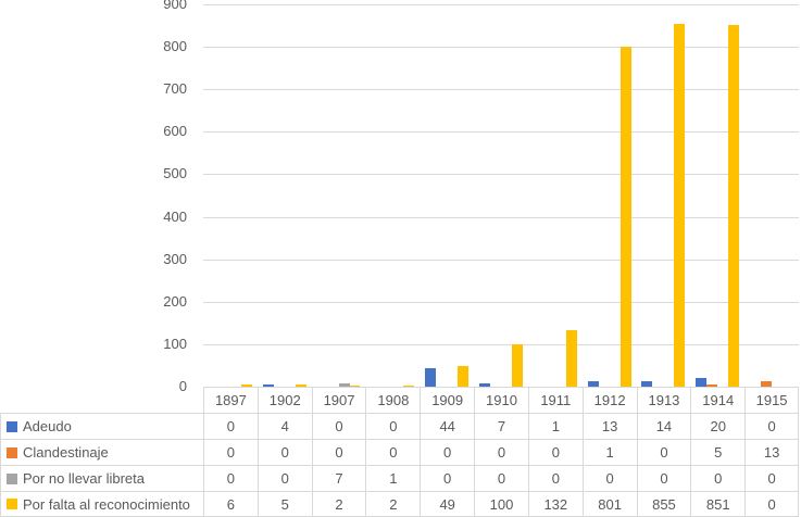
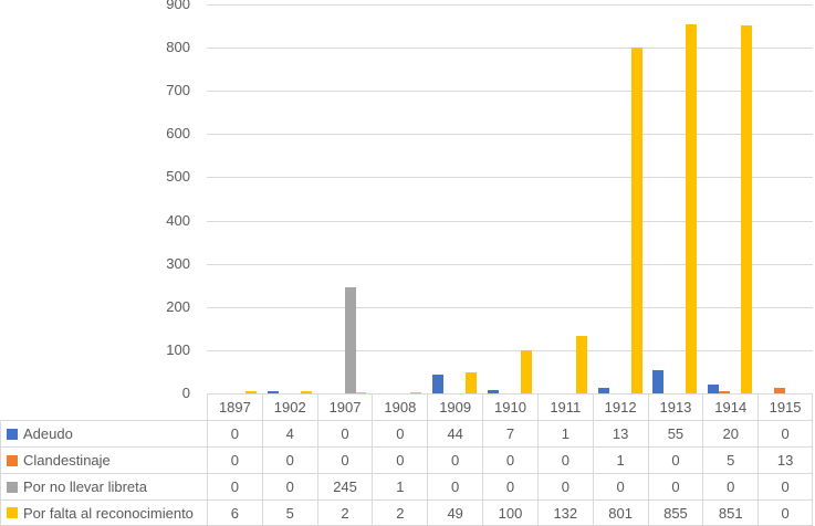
Por no llevar libreta/1907: 7 -> 245
Adeudo/1913: 14 -> 55
